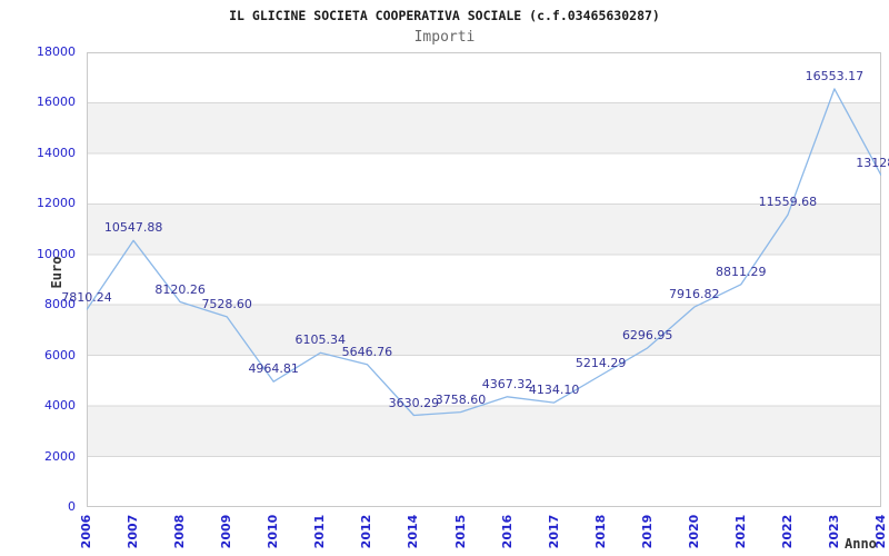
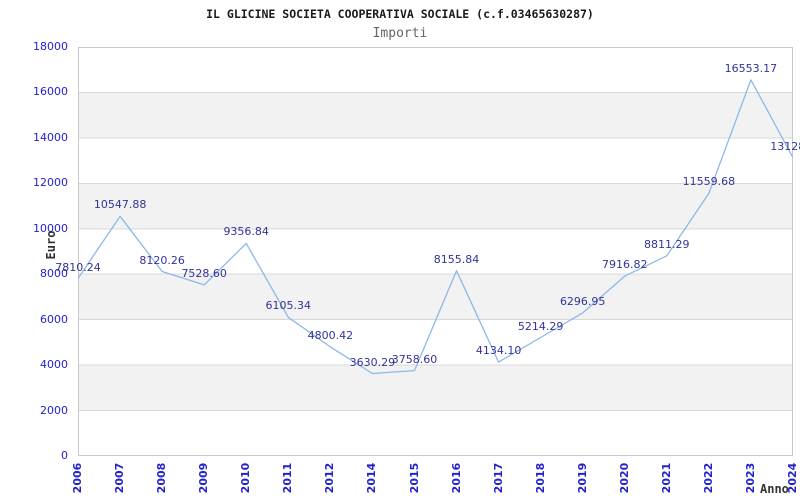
2010: 4964.81 -> 9356.84
2012: 5646.76 -> 4800.42
2016: 4367.32 -> 8155.84
